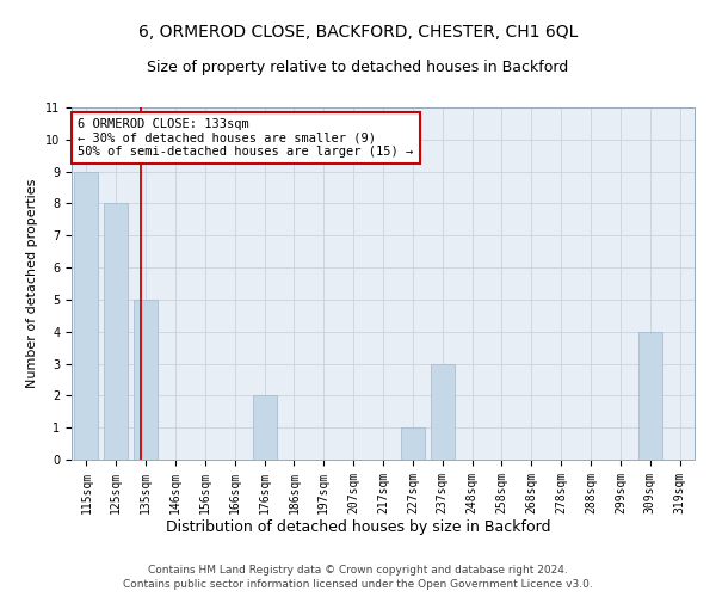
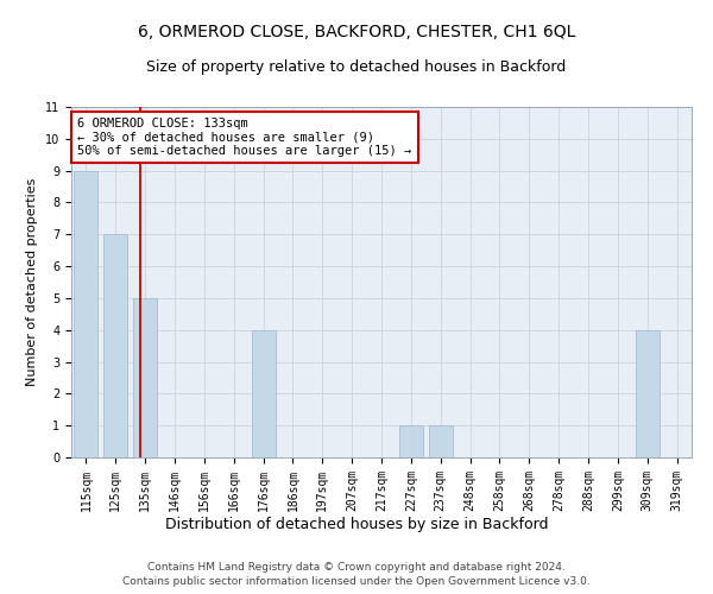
125sqm: 8 -> 7
176sqm: 2 -> 4
237sqm: 3 -> 1
